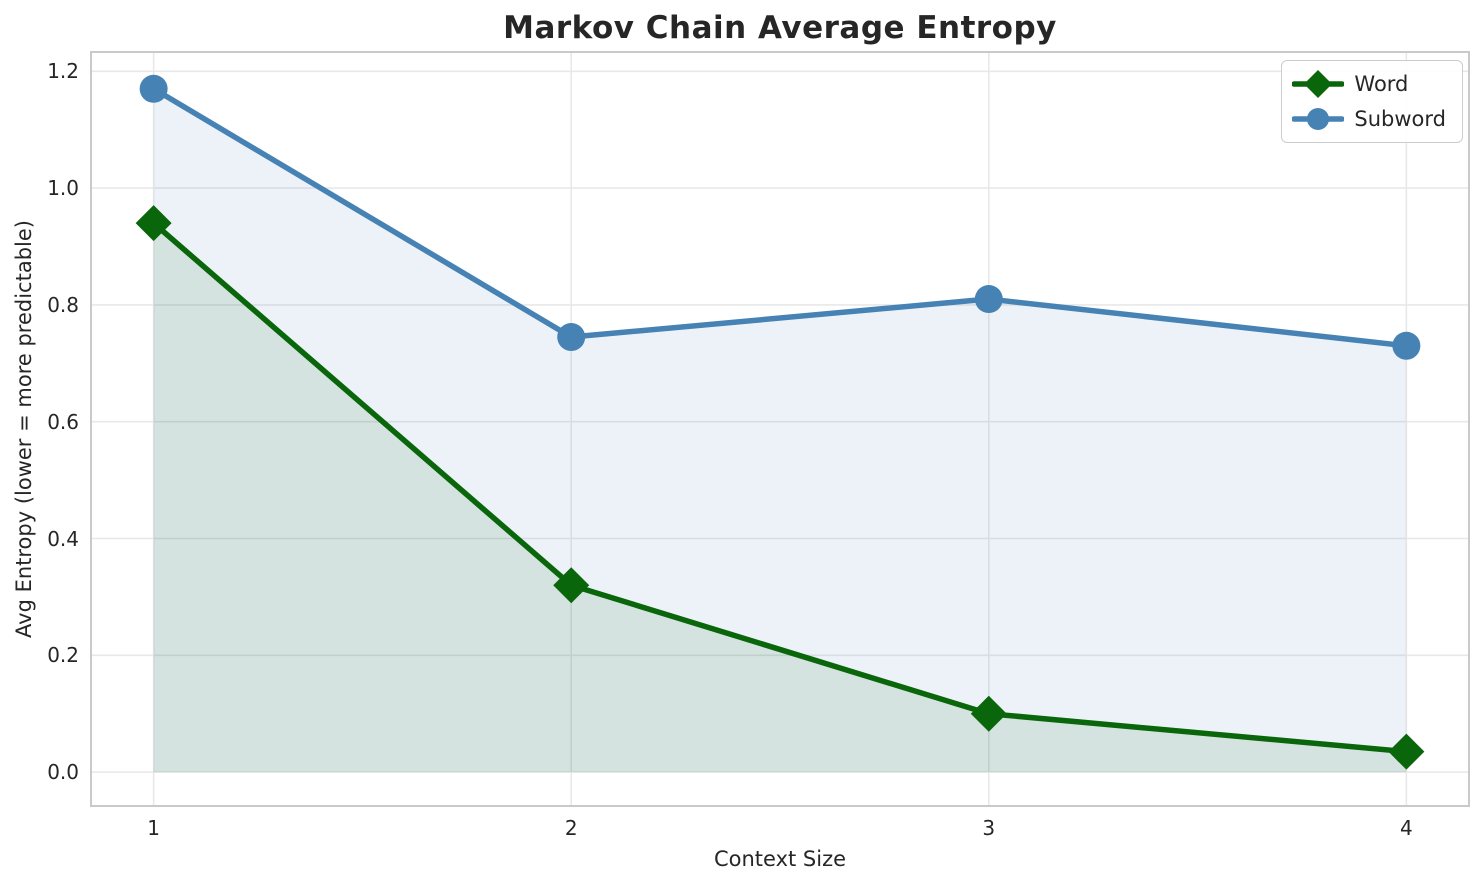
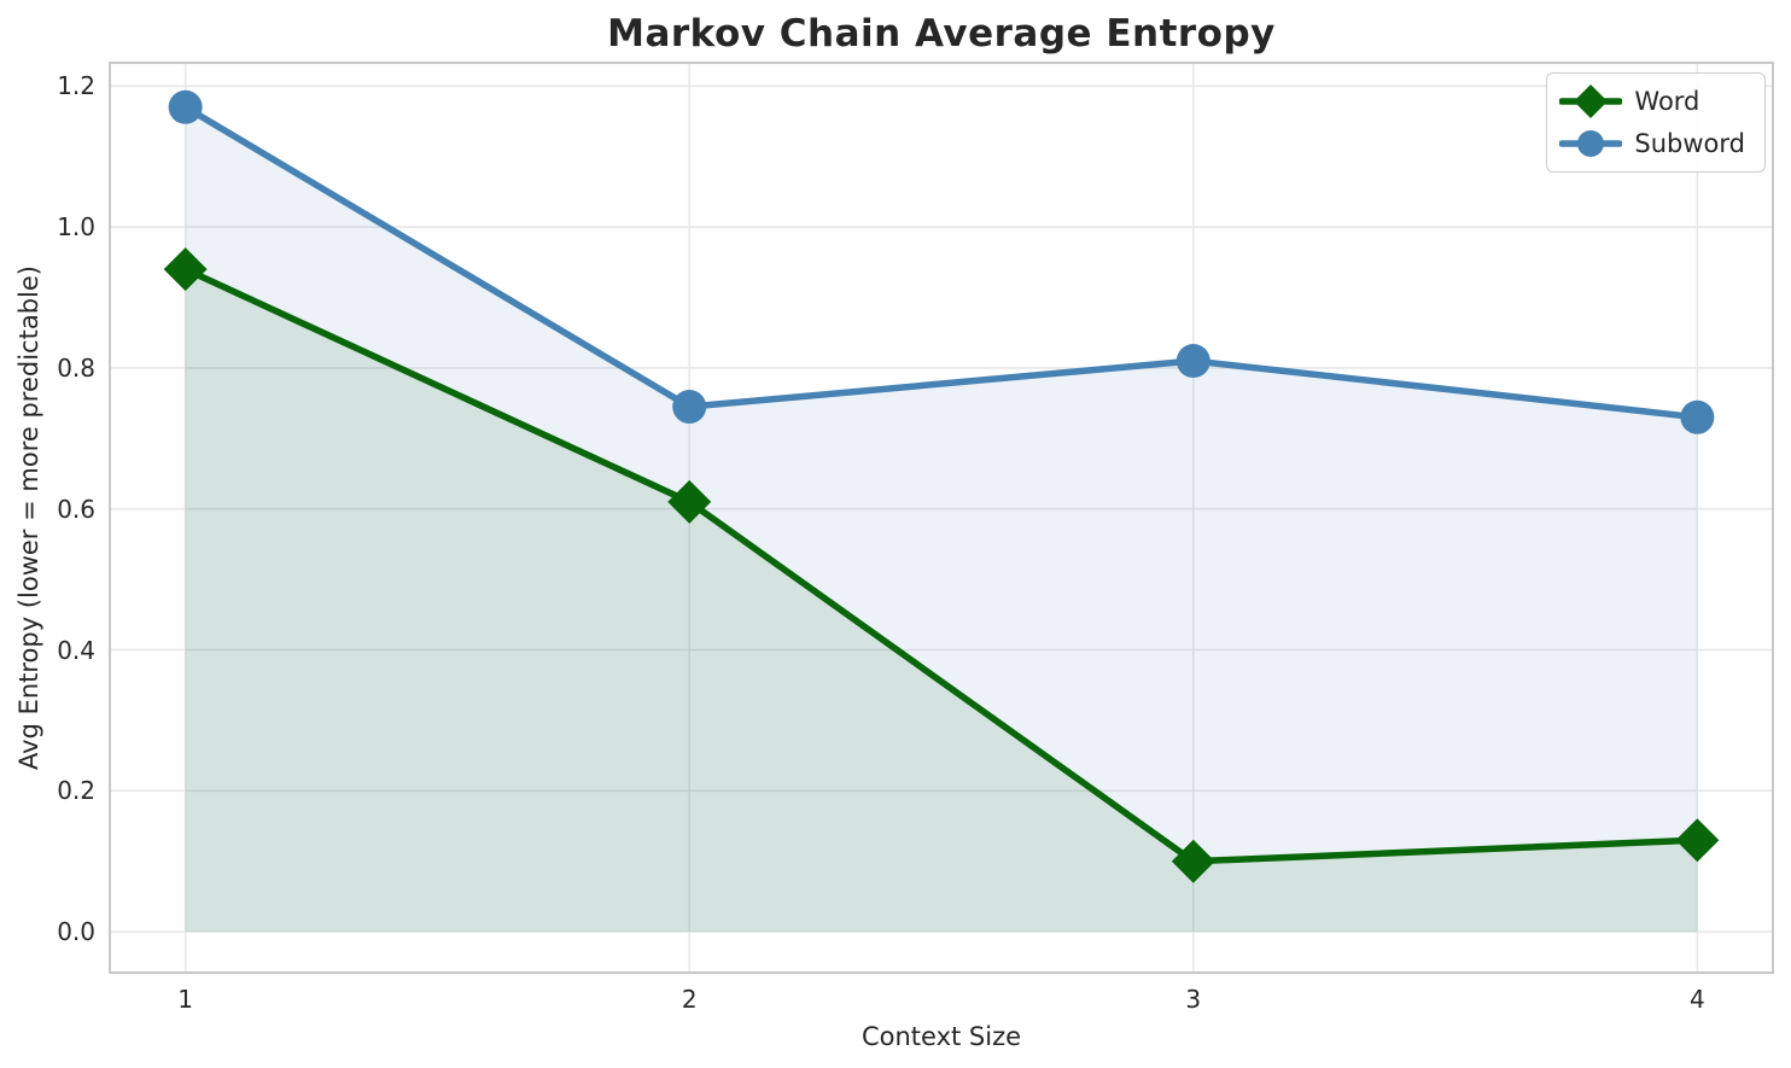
Word/2: 0.32 -> 0.61
Word/4: 0.04 -> 0.13
